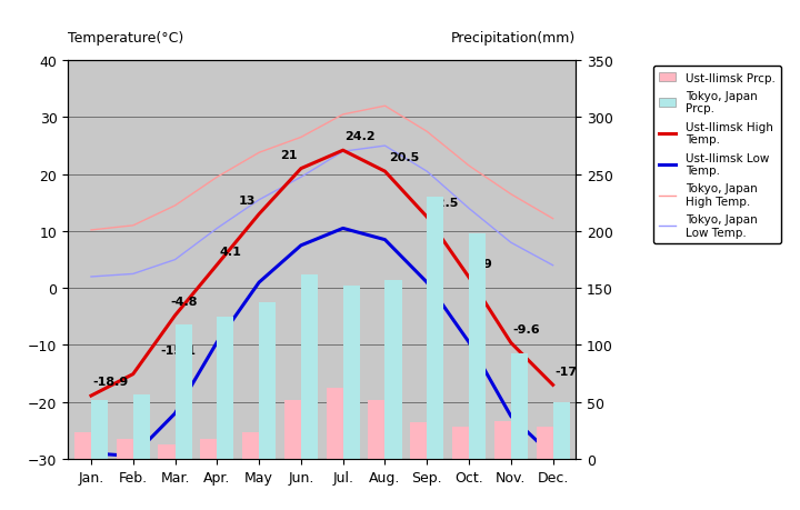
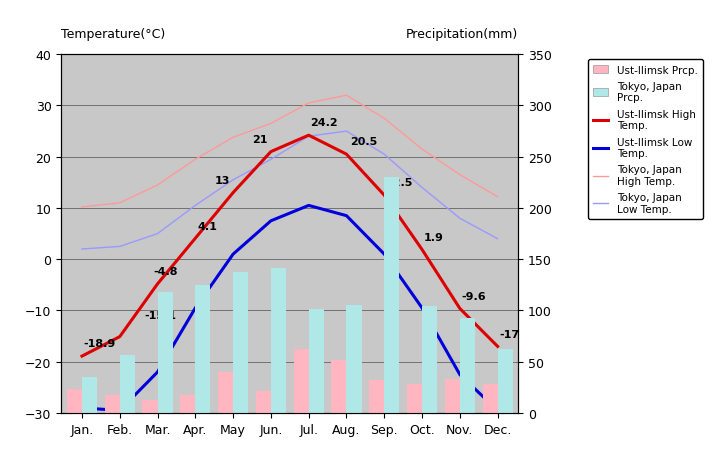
Tokyo, Japan Prcp./Jan.: 52 -> 35
Ust-Ilimsk Prcp./May: 23 -> 40
Ust-Ilimsk Prcp./Jun.: 52 -> 21
Tokyo, Japan Prcp./Jun.: 162 -> 141
Tokyo, Japan Prcp./Jul.: 152 -> 101
Tokyo, Japan Prcp./Aug.: 157 -> 105
Tokyo, Japan Prcp./Oct.: 198 -> 104
Tokyo, Japan Prcp./Dec.: 50 -> 62
